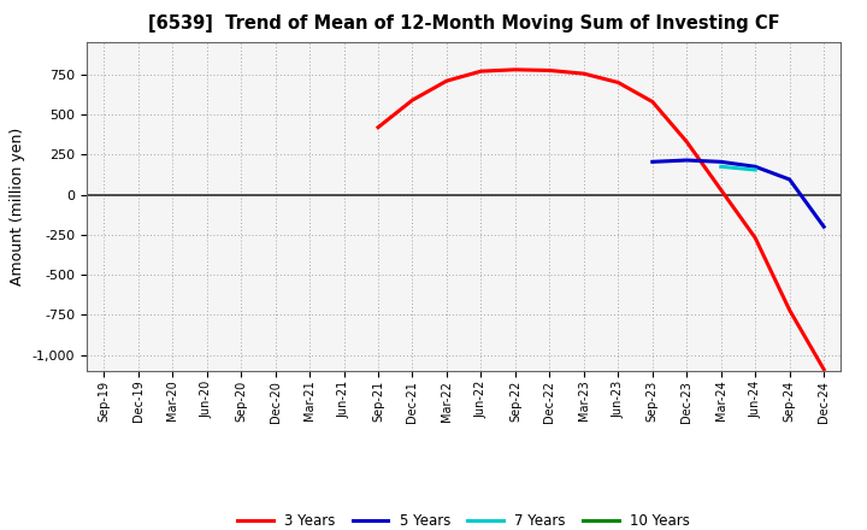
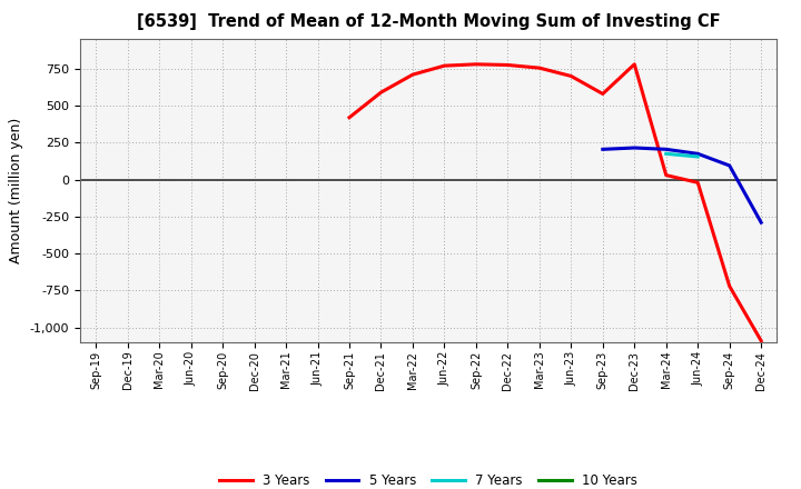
3 Years/Dec-23: 330 -> 780
3 Years/Jun-24: -270 -> -20
5 Years/Dec-24: -200 -> -290
